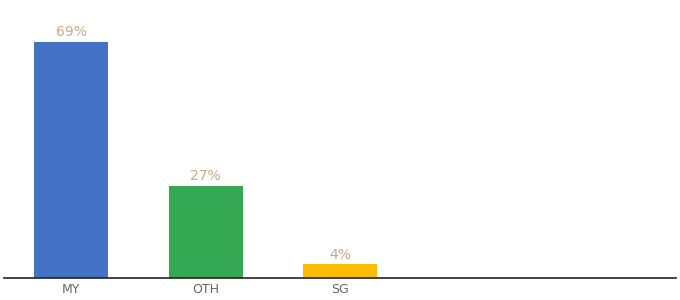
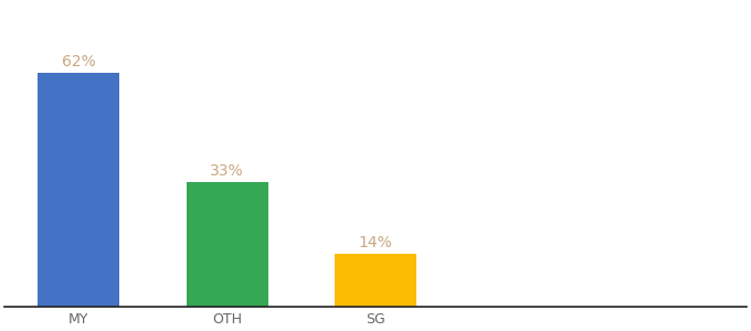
MY: 69% -> 62%
OTH: 27% -> 33%
SG: 4% -> 14%
